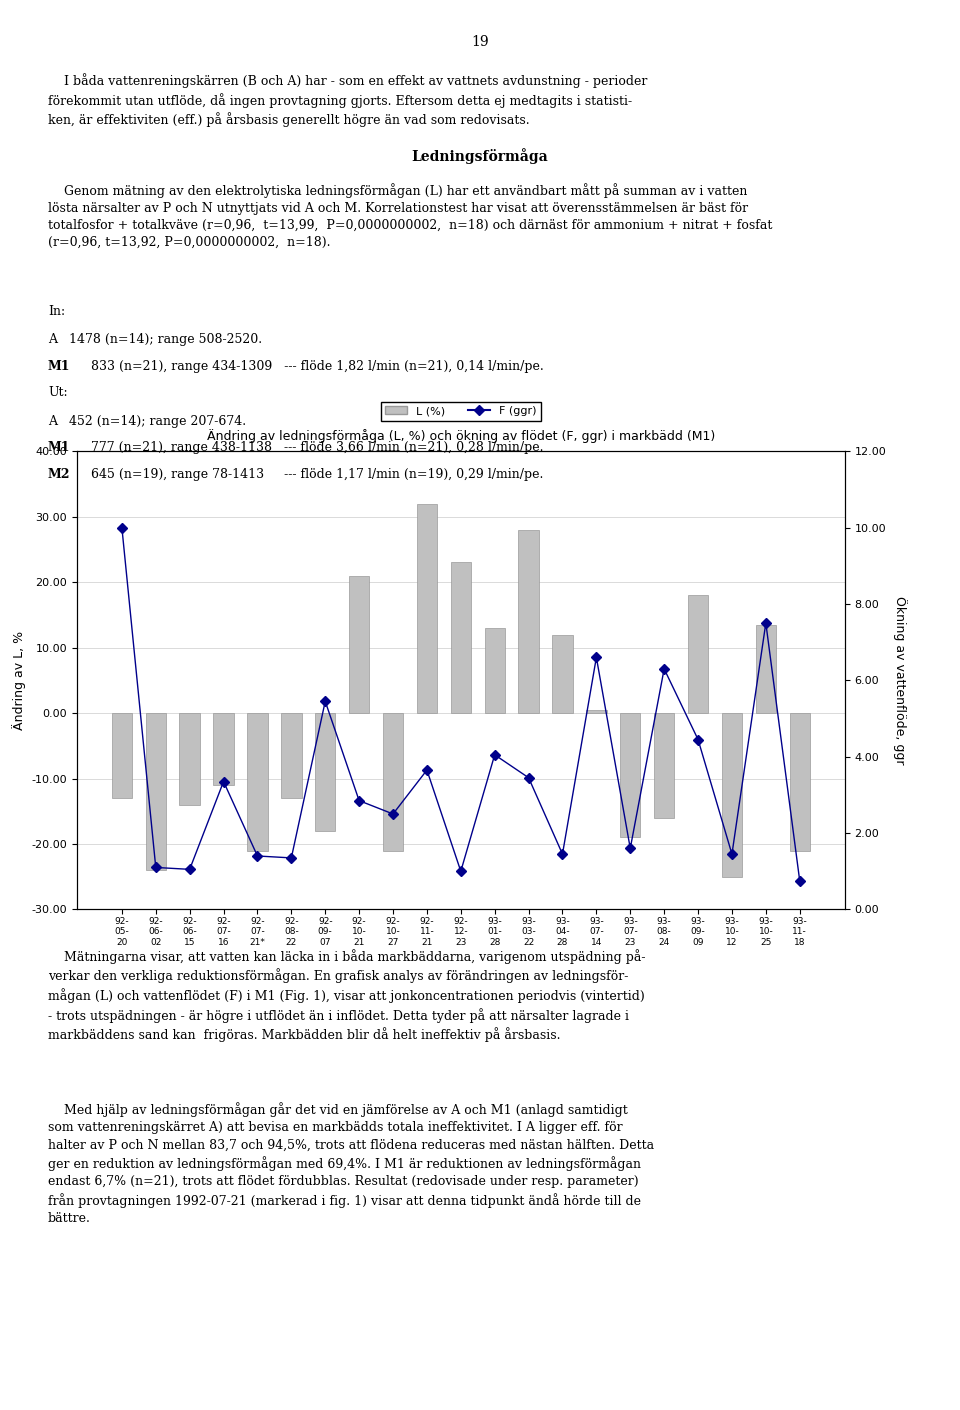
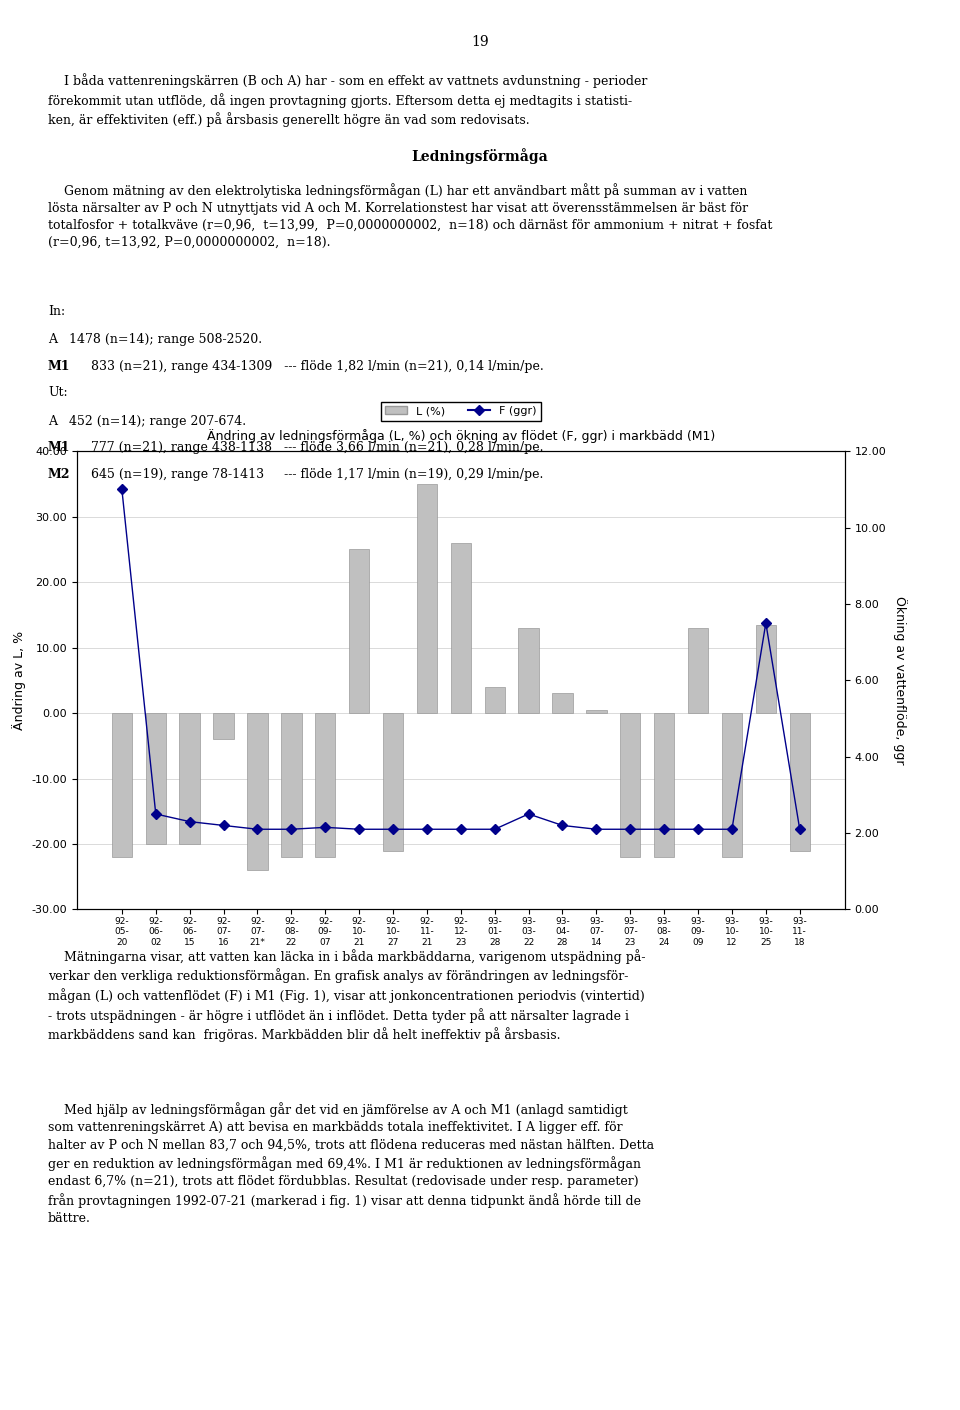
L (%)/92- 05- 20: -13.0 -> -22.0
F (ggr)/92- 05- 20: 10.00 -> 11.00
L (%)/92- 06- 02: -24.0 -> -20.0
F (ggr)/92- 06- 02: 1.10 -> 2.50
L (%)/92- 06- 15: -14.0 -> -20.0
F (ggr)/92- 06- 15: 1.05 -> 2.30
L (%)/92- 07- 16: -11.0 -> -4.0
F (ggr)/92- 07- 16: 3.35 -> 2.20
L (%)/92- 07- 21*: -21.0 -> -24.0
F (ggr)/92- 07- 21*: 1.40 -> 2.10
L (%)/92- 08- 22: -13.0 -> -22.0
F (ggr)/92- 08- 22: 1.35 -> 2.10
L (%)/92- 09- 07: -18.0 -> -22.0
F (ggr)/92- 09- 07: 5.45 -> 2.15
L (%)/92- 10- 21: 21.0 -> 25.0
F (ggr)/92- 10- 21: 2.85 -> 2.10
F (ggr)/92- 10- 27: 2.50 -> 2.10
L (%)/92- 11- 21: 32.0 -> 35.0
F (ggr)/92- 11- 21: 3.65 -> 2.10
L (%)/92- 12- 23: 23.0 -> 26.0
F (ggr)/92- 12- 23: 1.00 -> 2.10
L (%)/93- 01- 28: 13.0 -> 4.0
F (ggr)/93- 01- 28: 4.05 -> 2.10
L (%)/93- 03- 22: 28.0 -> 13.0
F (ggr)/93- 03- 22: 3.45 -> 2.50
L (%)/93- 04- 28: 12.0 -> 3.0
F (ggr)/93- 04- 28: 1.45 -> 2.20
F (ggr)/93- 07- 14: 6.60 -> 2.10
L (%)/93- 07- 23: -19.0 -> -22.0
F (ggr)/93- 07- 23: 1.60 -> 2.10
L (%)/93- 08- 24: -16.0 -> -22.0
F (ggr)/93- 08- 24: 6.30 -> 2.10
L (%)/93- 09- 09: 18.0 -> 13.0
F (ggr)/93- 09- 09: 4.45 -> 2.10
L (%)/93- 10- 12: -25.0 -> -22.0
F (ggr)/93- 10- 12: 1.45 -> 2.10
F (ggr)/93- 11- 18: 0.75 -> 2.10
